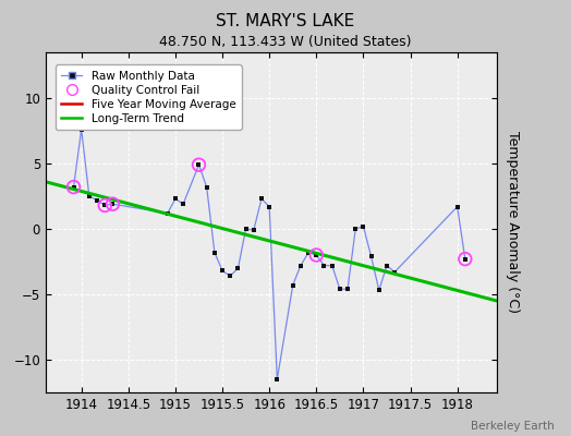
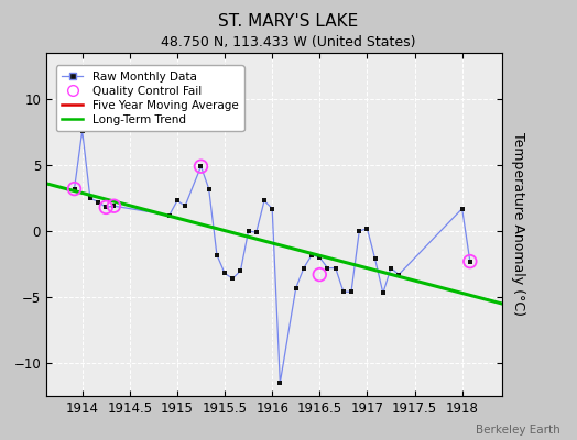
Quality Control Fail/1916.5: -2.0 -> -3.3
